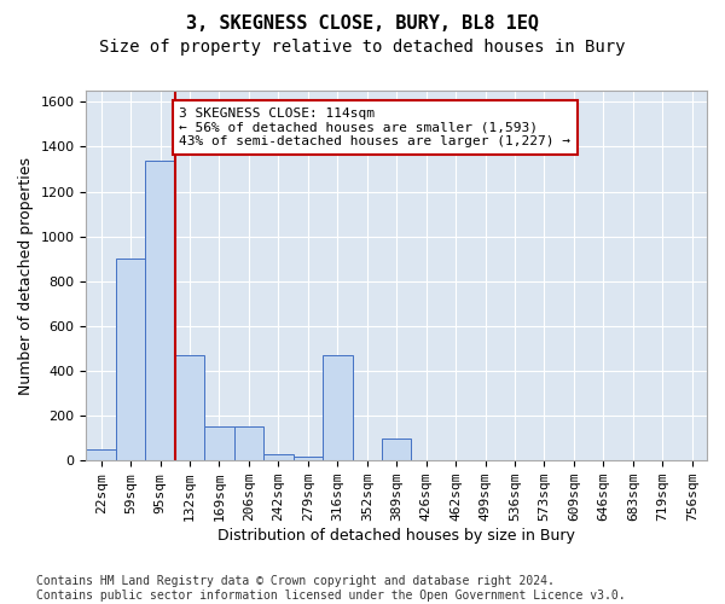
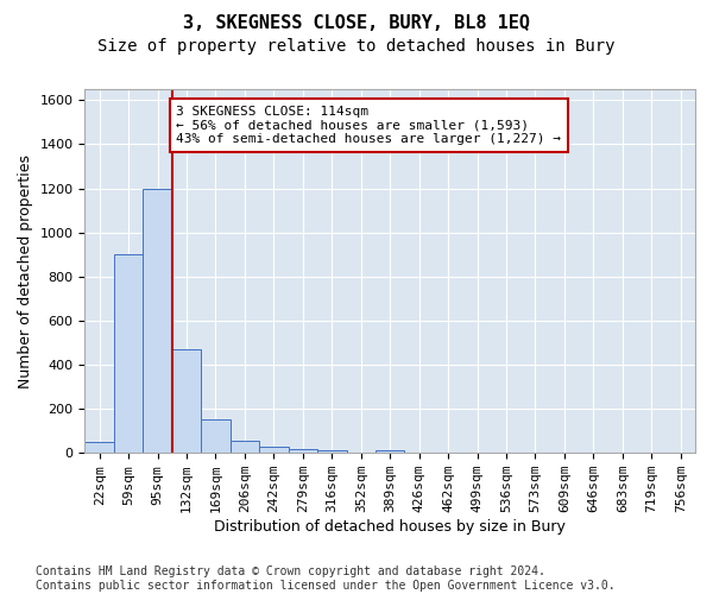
95sqm: 1340 -> 1200
206sqm: 150 -> 60
316sqm: 470 -> 10
389sqm: 100 -> 10
